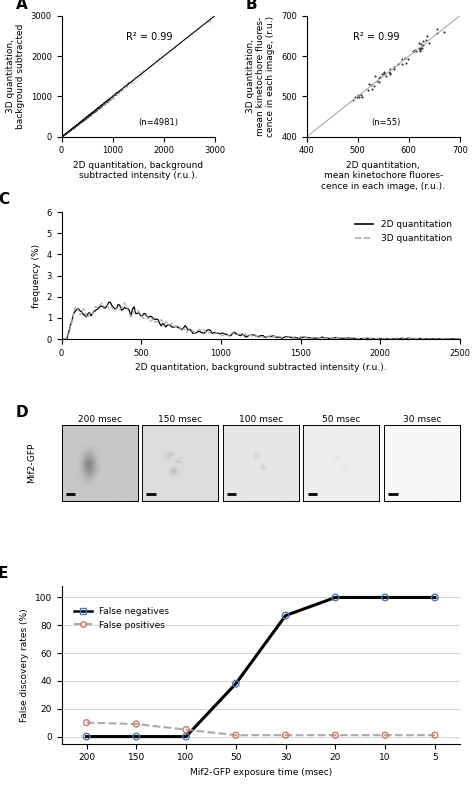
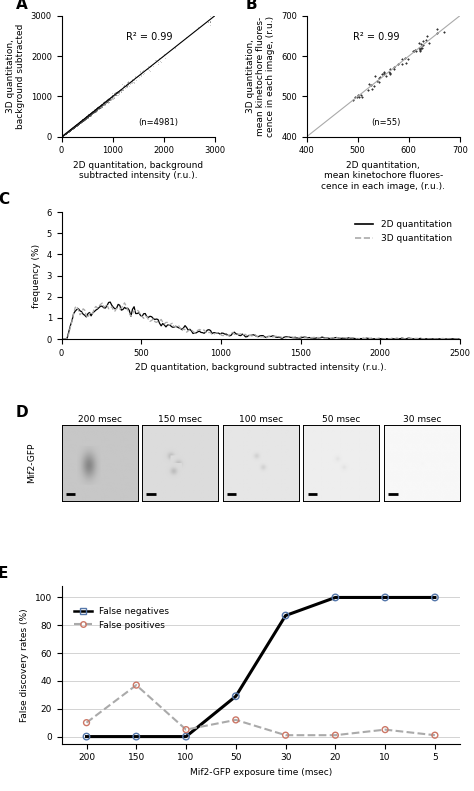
False positives/150: 9 -> 37
False negatives/50: 38 -> 29
False positives/50: 1 -> 12
False positives/10: 1 -> 5
